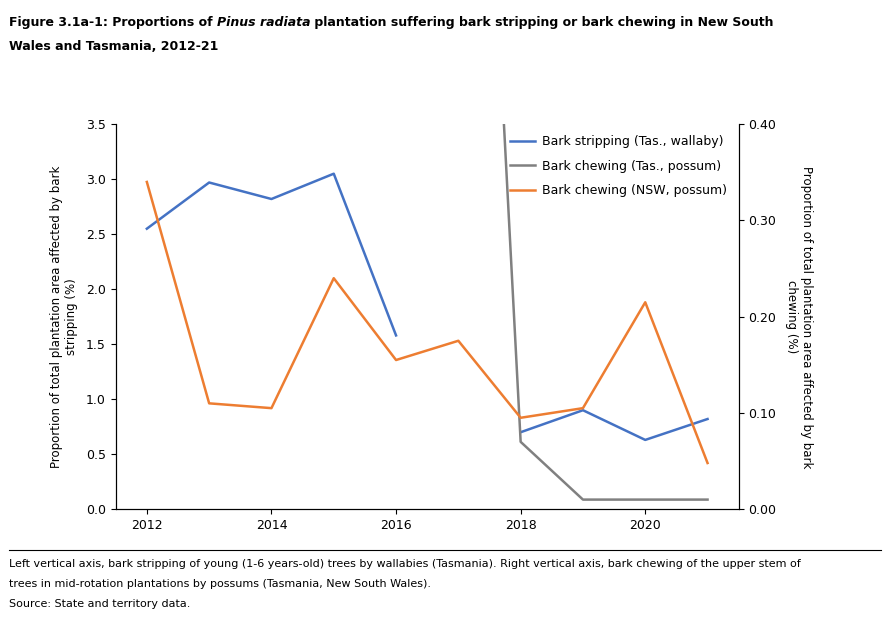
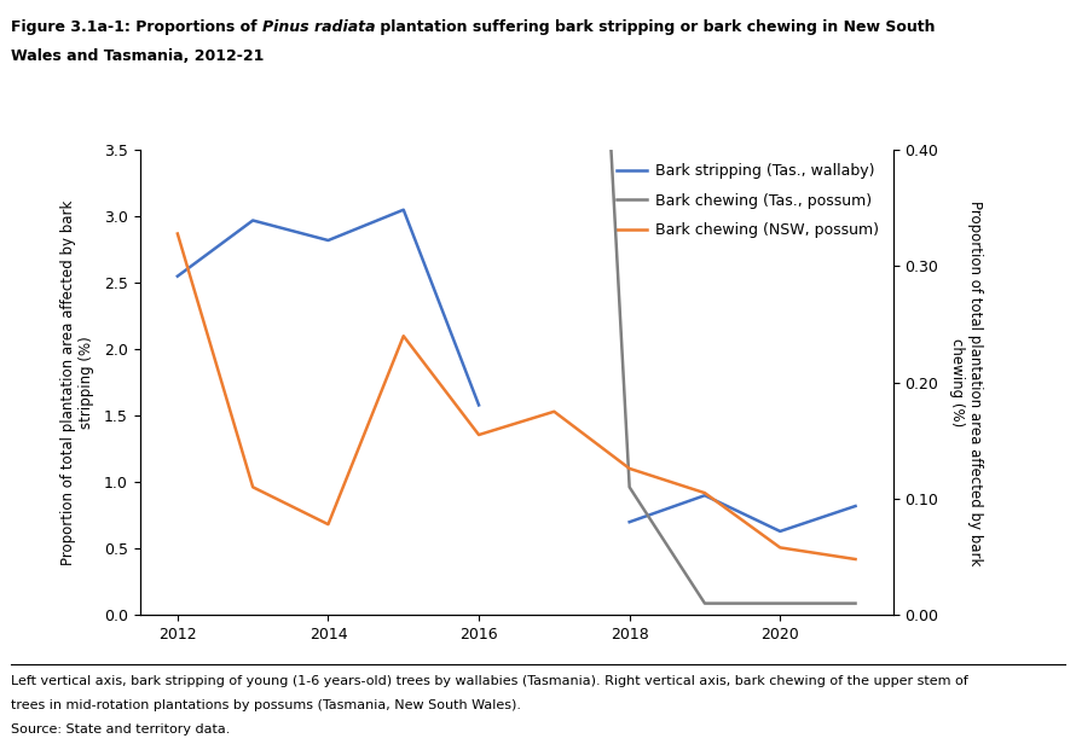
Bark chewing (NSW, possum)/2012: 0.340 -> 0.328
Bark chewing (NSW, possum)/2014: 0.105 -> 0.078
Bark chewing (Tas., possum)/2018: 0.07 -> 0.11
Bark chewing (NSW, possum)/2018: 0.095 -> 0.126
Bark chewing (NSW, possum)/2020: 0.215 -> 0.058
